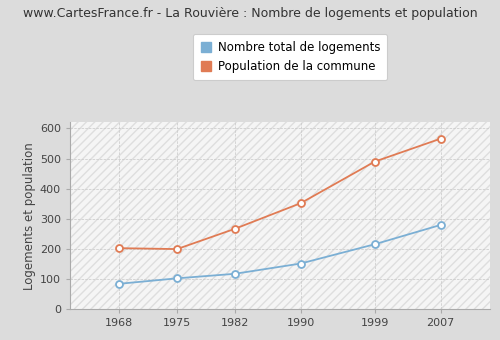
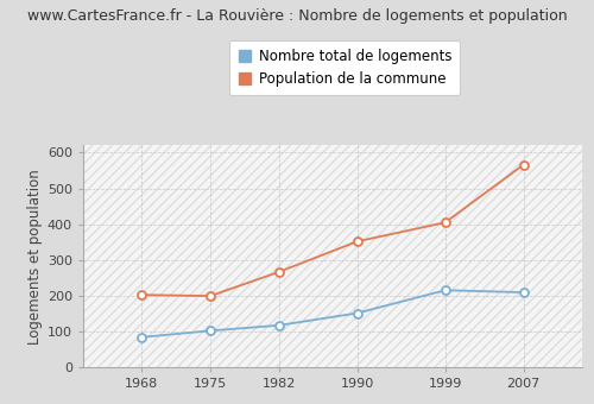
Population de la commune/1999: 490 -> 405
Nombre total de logements/2007: 280 -> 210
